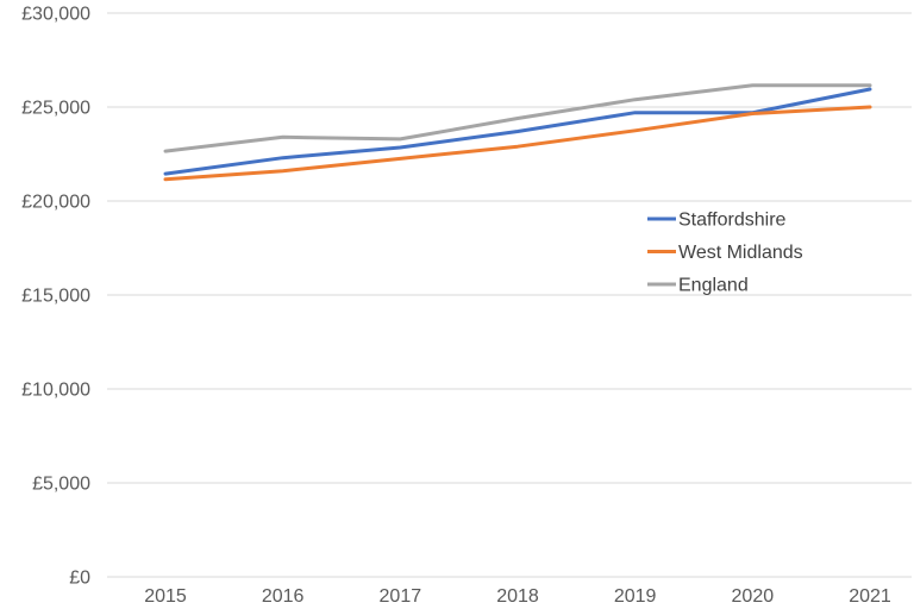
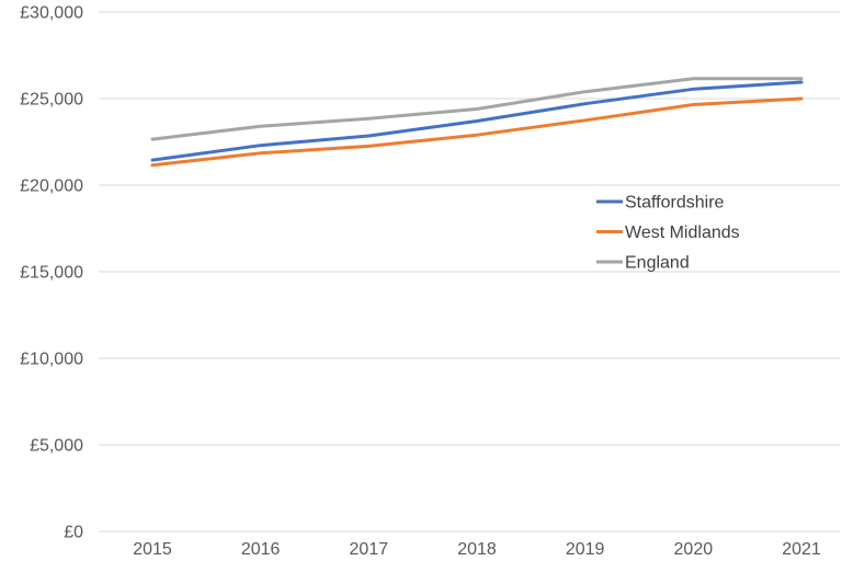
West Midlands/2016: £21600 -> £21800
England/2017: £23300 -> £23800
Staffordshire/2020: £24700 -> £25600
